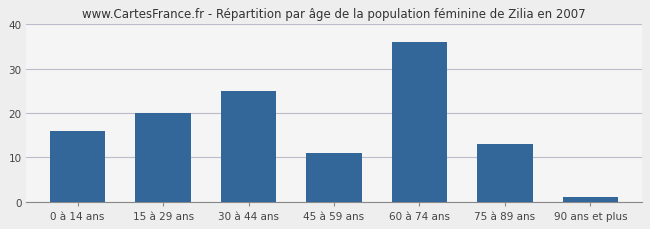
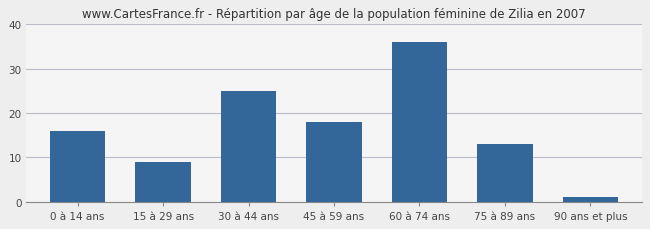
15 à 29 ans: 20 -> 9
45 à 59 ans: 11 -> 18
